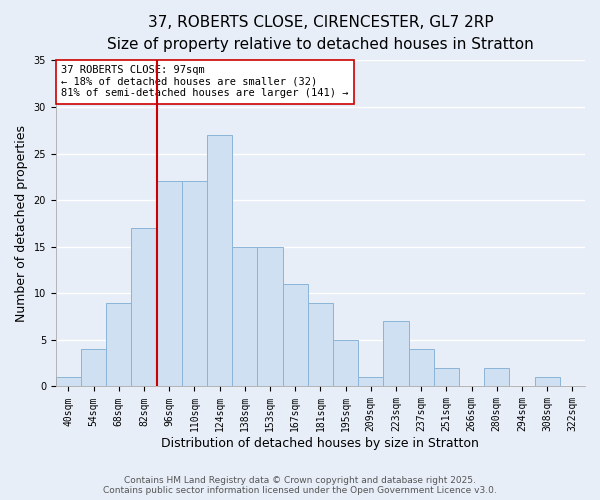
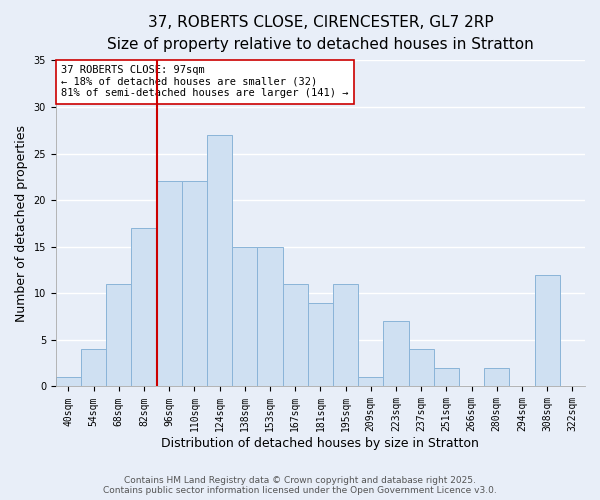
68sqm: 9 -> 11
195sqm: 5 -> 11
308sqm: 1 -> 12
